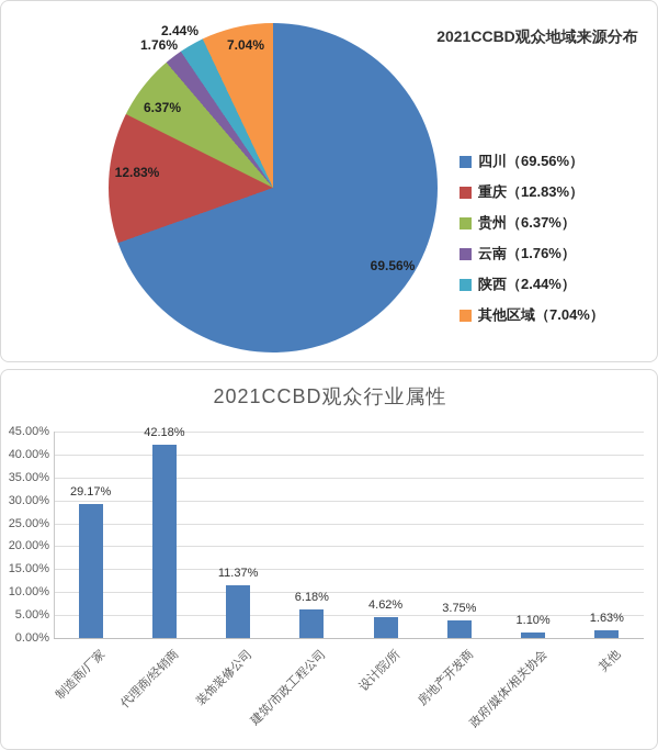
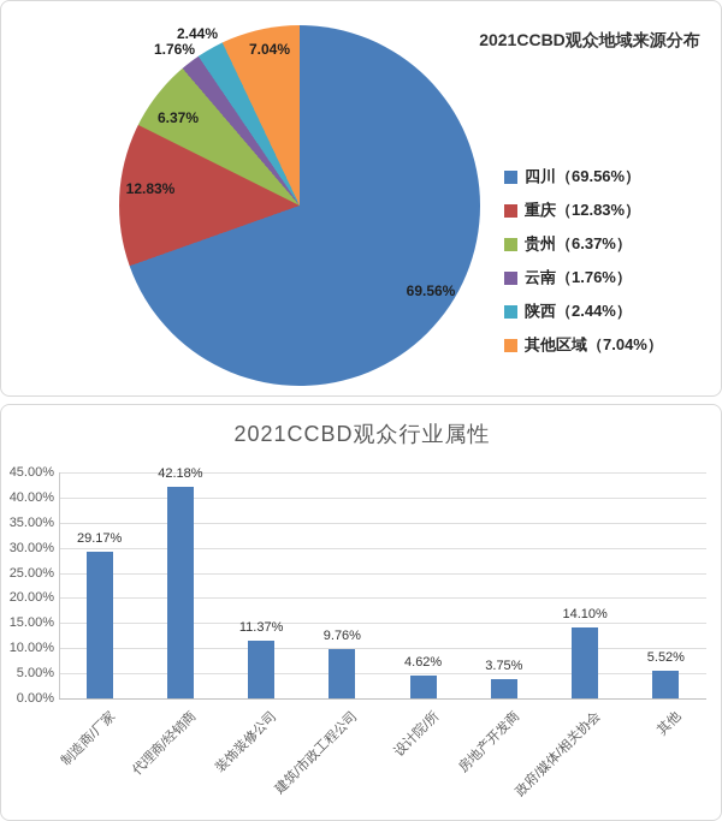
2021CCBD观众行业属性/建筑/市政工程公司: 6.18% -> 9.76%
2021CCBD观众行业属性/政府/媒体/相关协会: 1.10% -> 14.10%
2021CCBD观众行业属性/其他: 1.63% -> 5.52%
